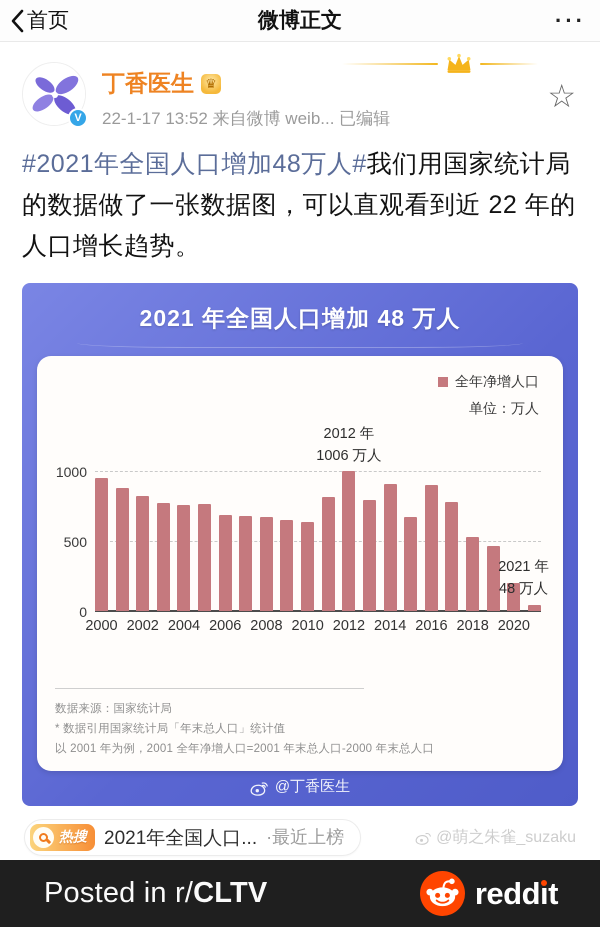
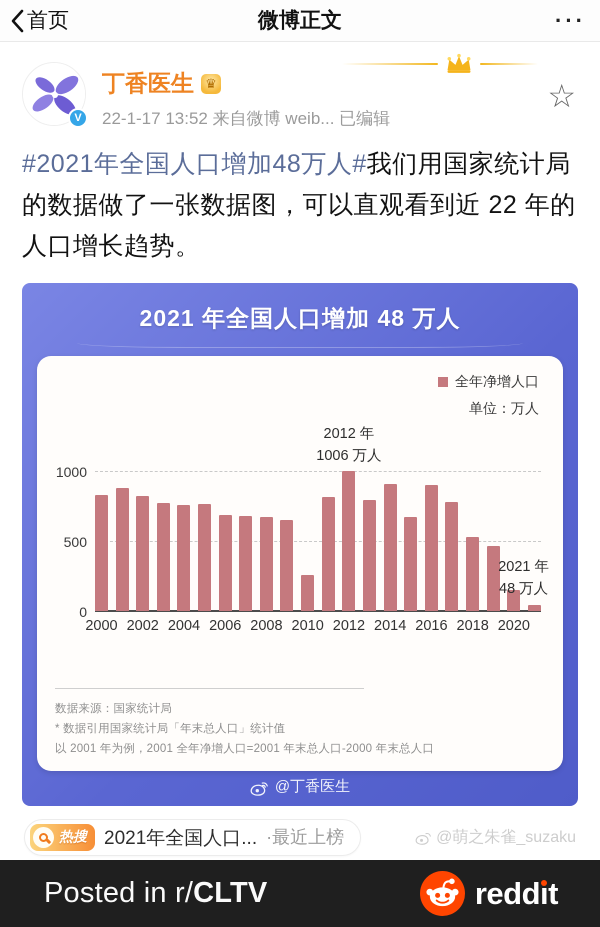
2000: 960 -> 830
2010: 640 -> 260
2020: 200 -> 150
